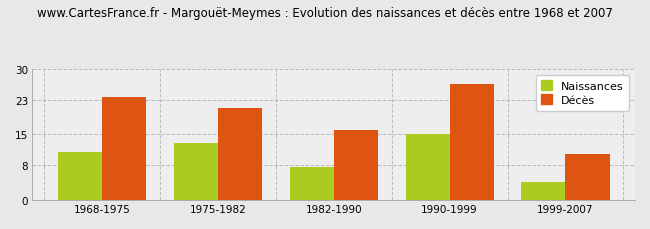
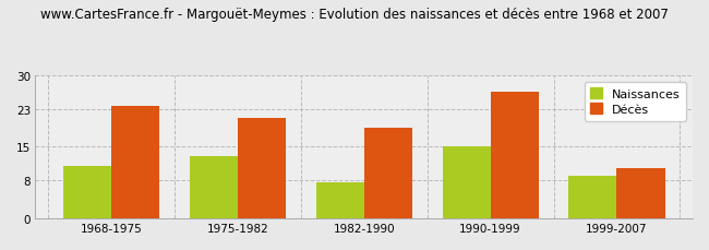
Décès/1982-1990: 16.0 -> 19.0
Naissances/1999-2007: 4.0 -> 9.0
